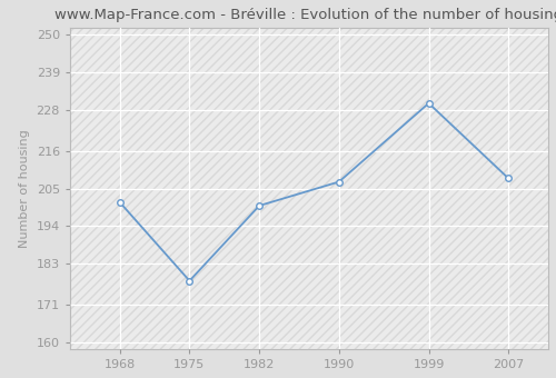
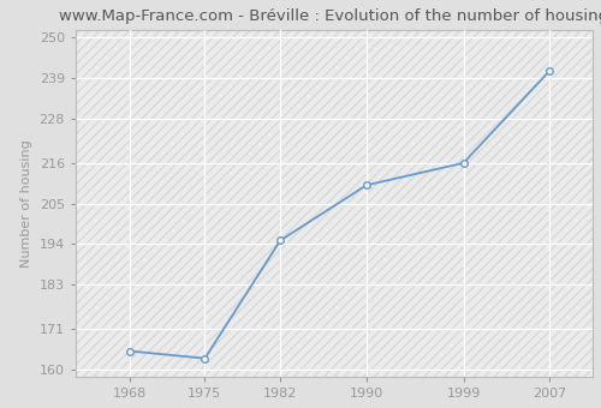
1968: 201 -> 165
1975: 178 -> 163
1982: 200 -> 195
1990: 207 -> 210
1999: 230 -> 216
2007: 208 -> 241
